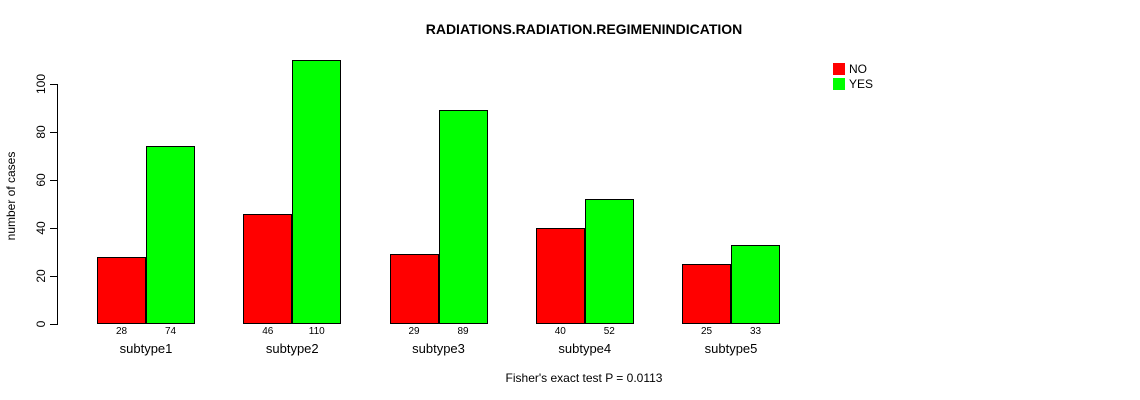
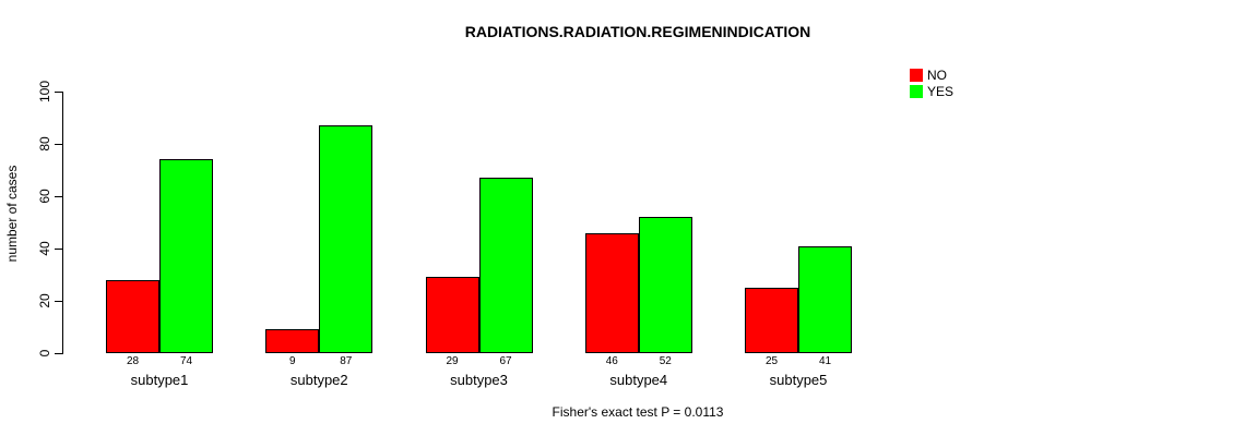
NO/subtype2: 46 -> 9
YES/subtype2: 110 -> 87
YES/subtype3: 89 -> 67
NO/subtype4: 40 -> 46
YES/subtype5: 33 -> 41
